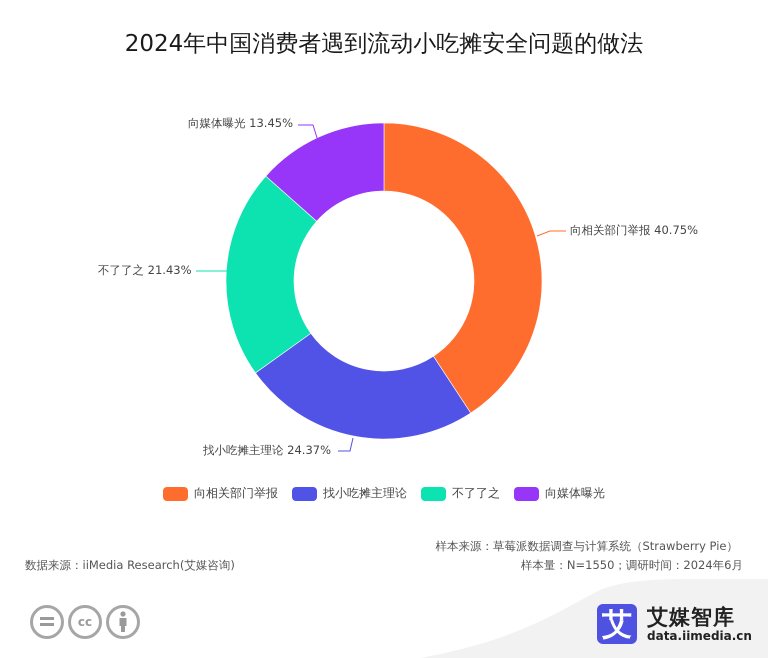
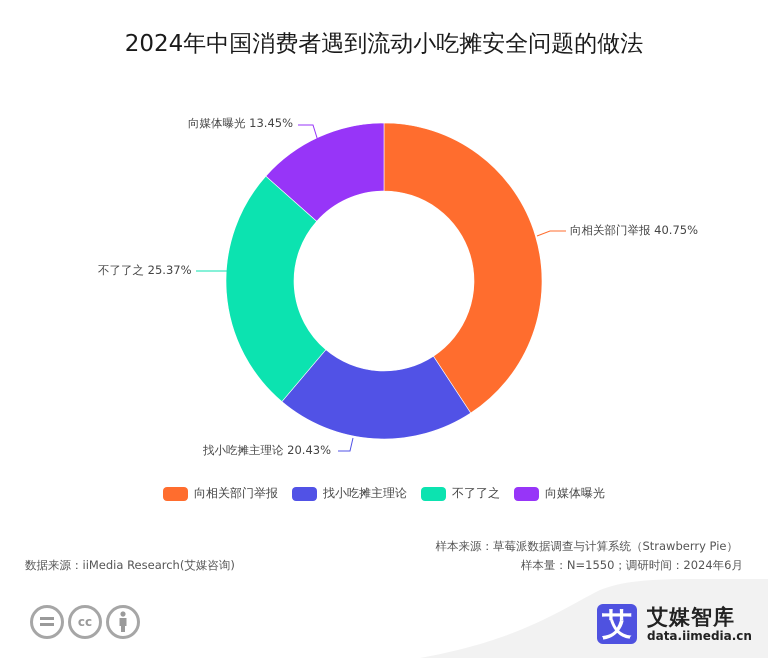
找小吃摊主理论: 24.37% -> 20.43%
不了了之: 21.43% -> 25.37%
